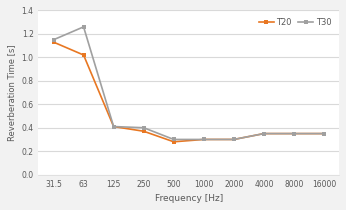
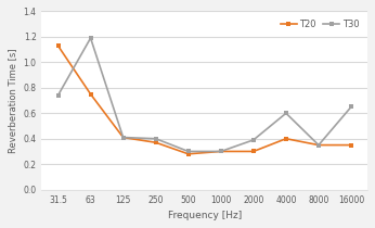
T30/31.5: 1.15 -> 0.74
T20/63: 1.02 -> 0.75
T30/63: 1.26 -> 1.19
T30/2000: 0.30 -> 0.39
T20/4000: 0.35 -> 0.40
T30/4000: 0.35 -> 0.60
T30/16000: 0.35 -> 0.65
